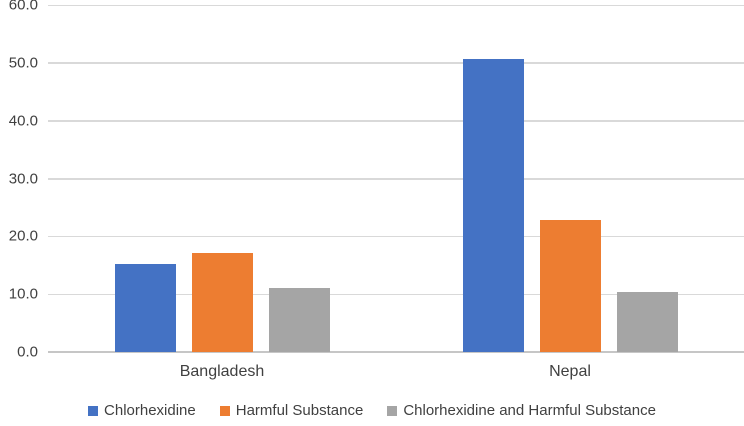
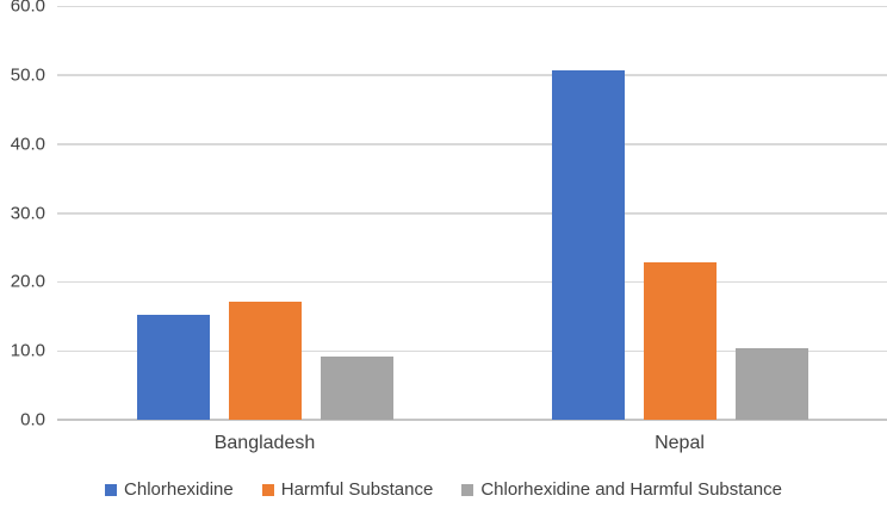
Chlorhexidine and Harmful Substance/Bangladesh: 11 -> 9
